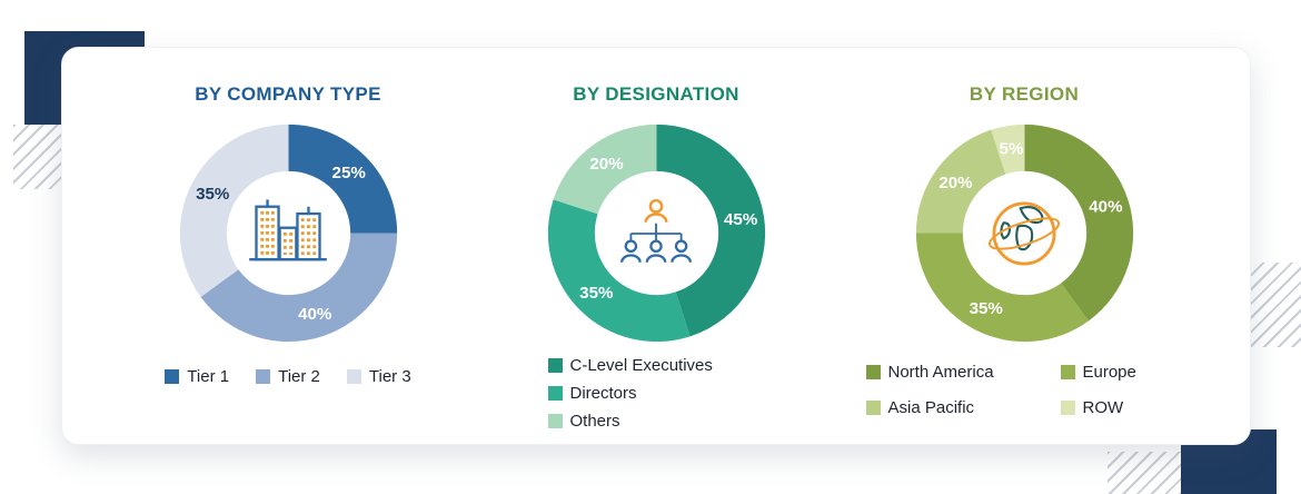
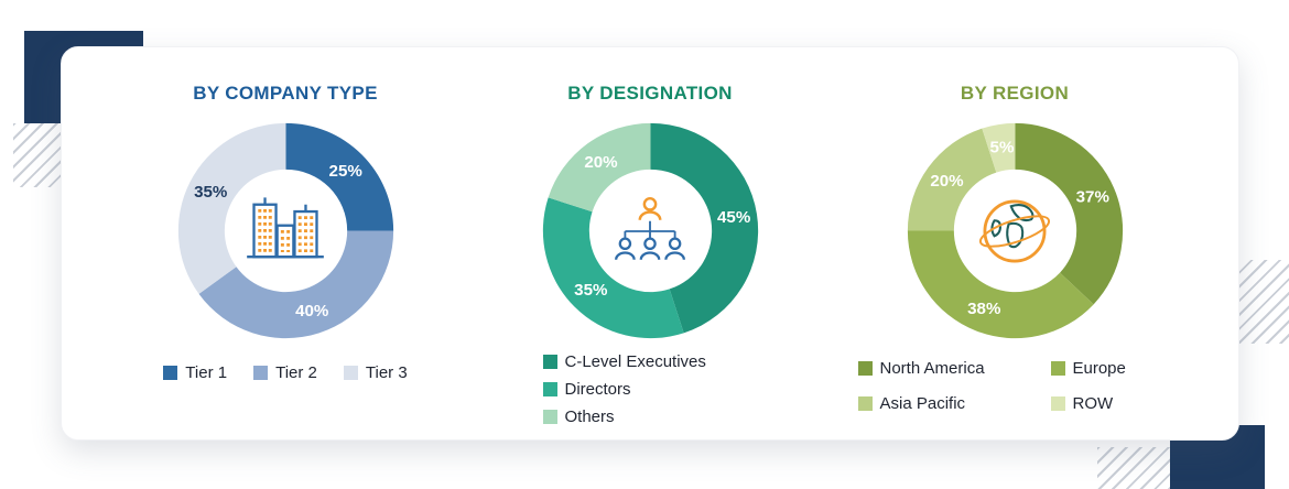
BY REGION/North America: 40% -> 37%
BY REGION/Europe: 35% -> 38%
